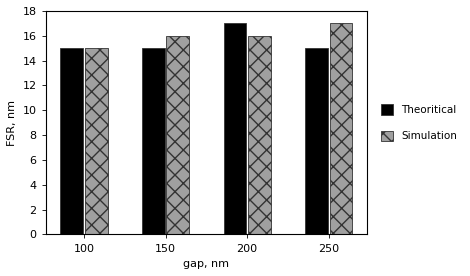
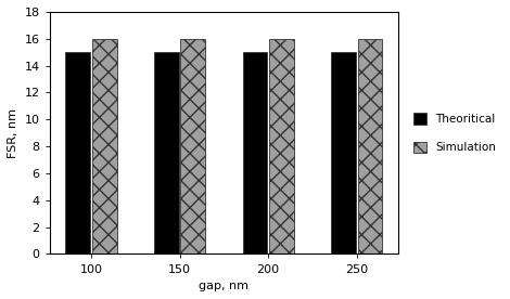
Simulation/100: 15 -> 16
Theoritical/200: 17 -> 15
Simulation/250: 17 -> 16
